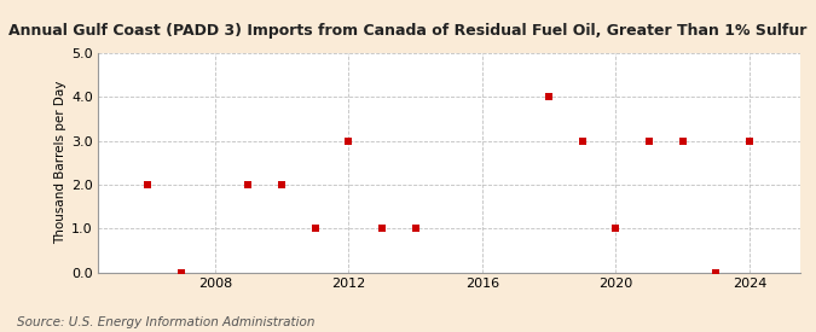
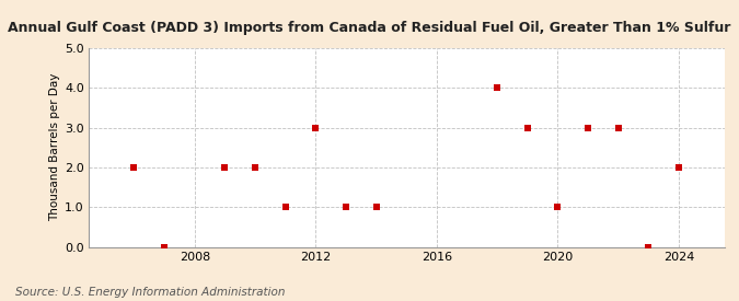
2024: 3 -> 2
